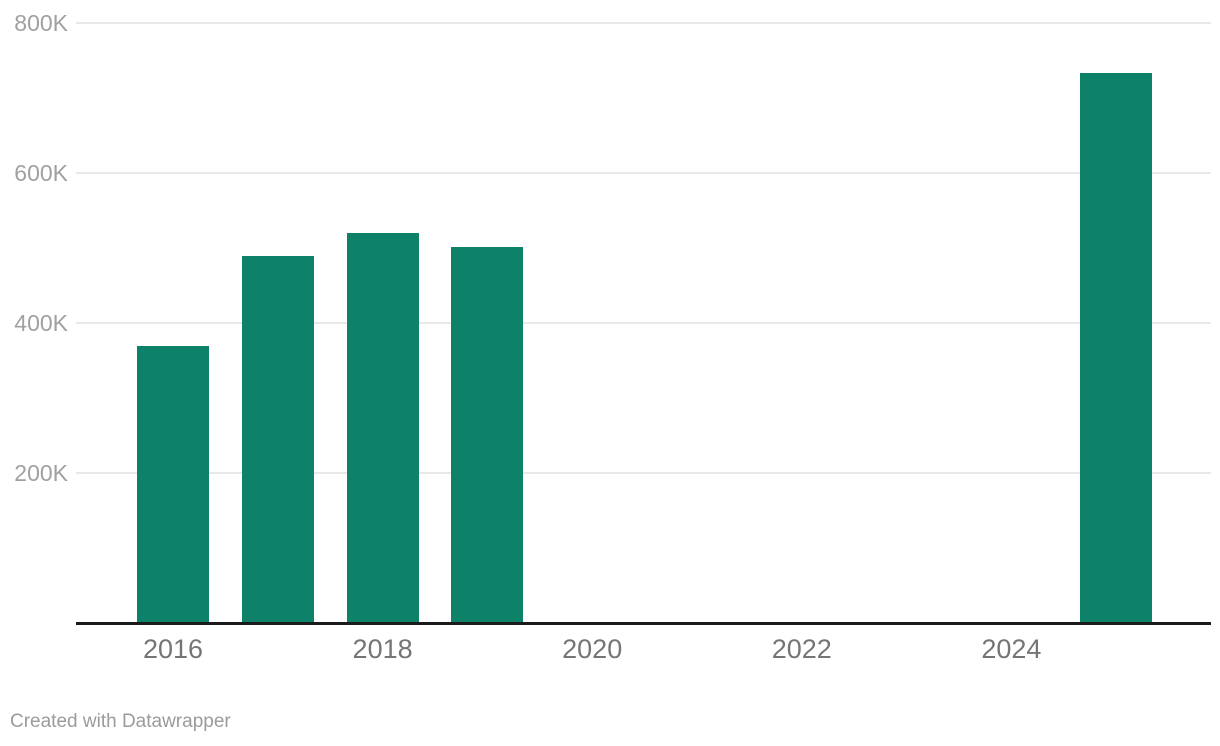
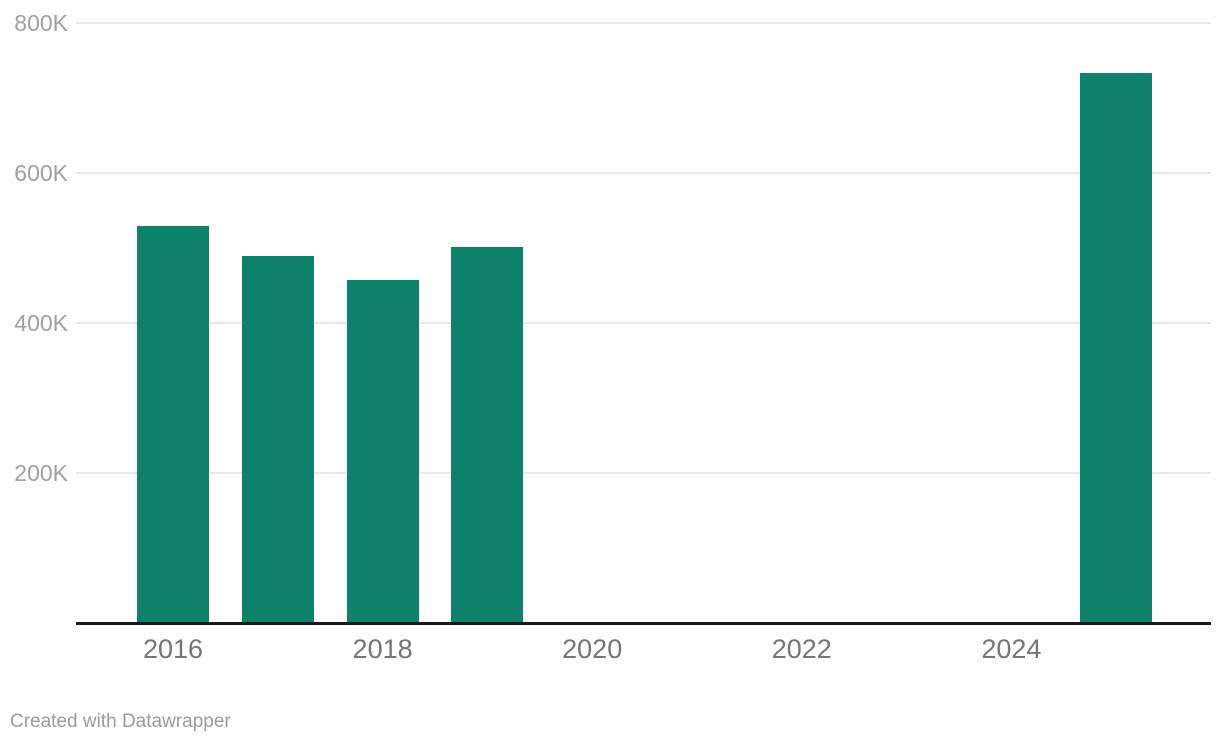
2016: 370K -> 530K
2018: 520K -> 460K
